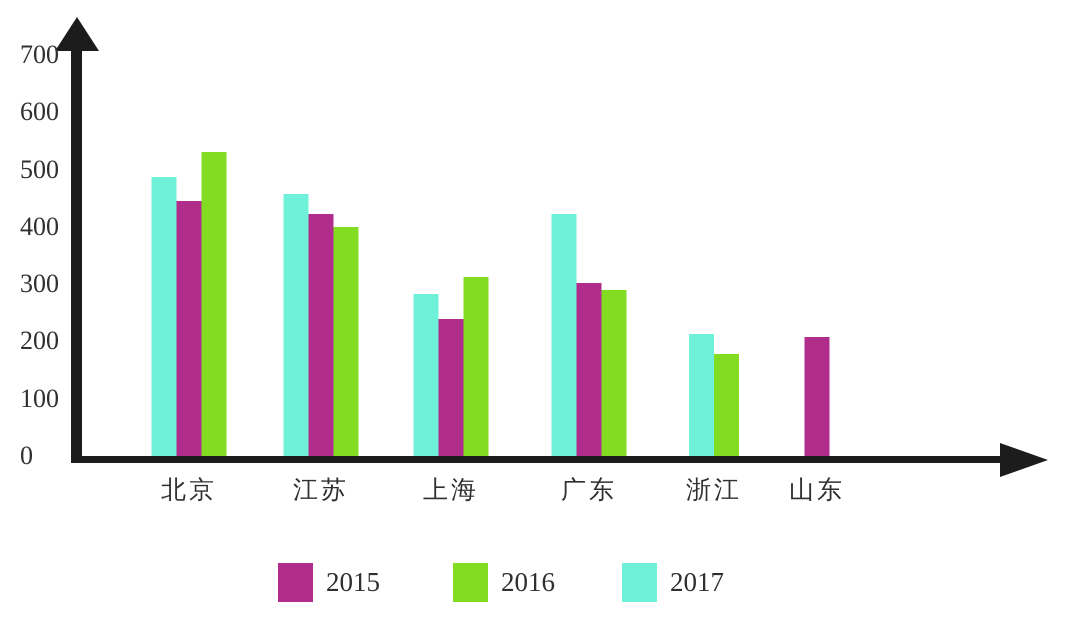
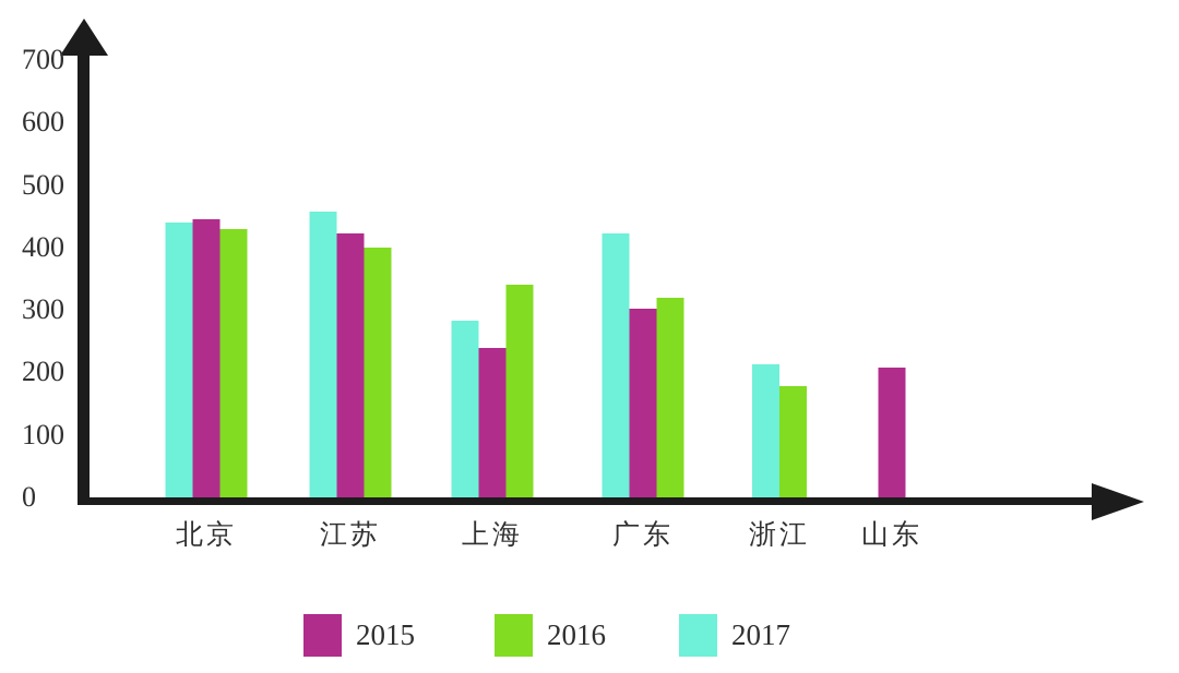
2016/北京: 530 -> 430
2017/北京: 490 -> 440
2016/上海: 310 -> 340
2016/广东: 290 -> 320
